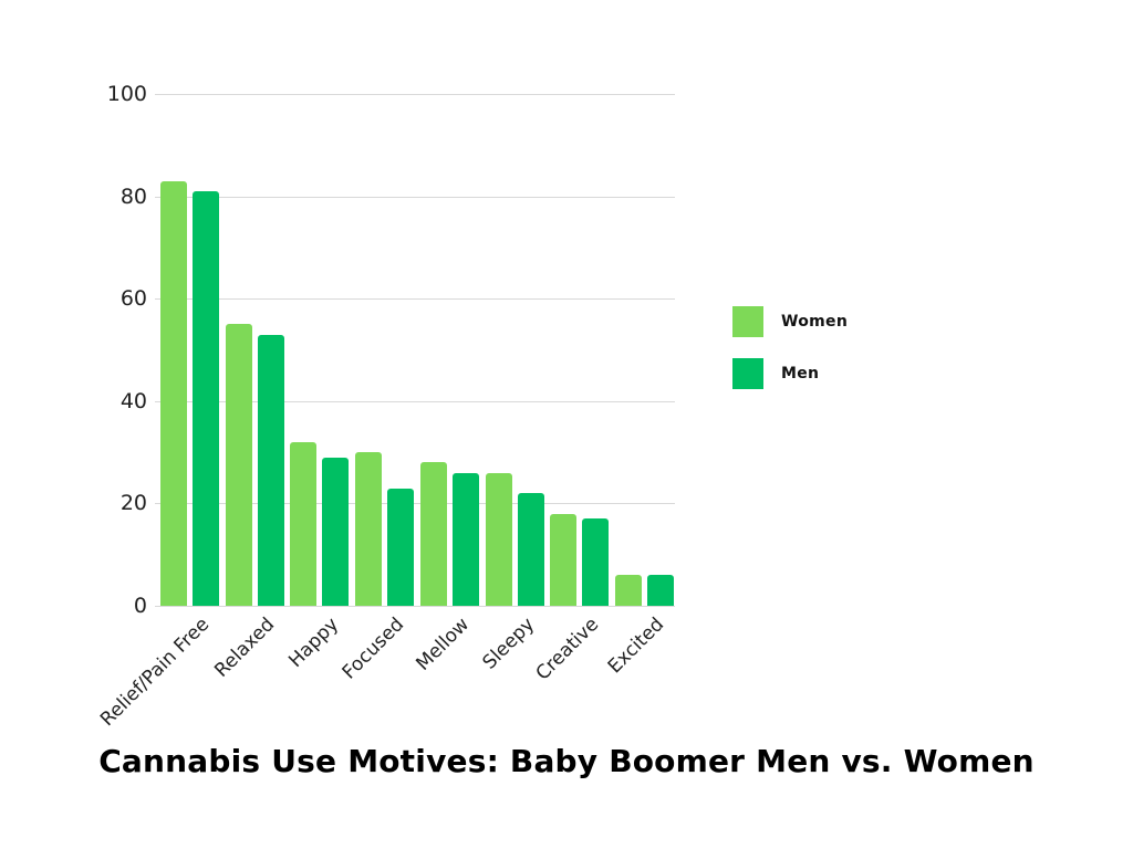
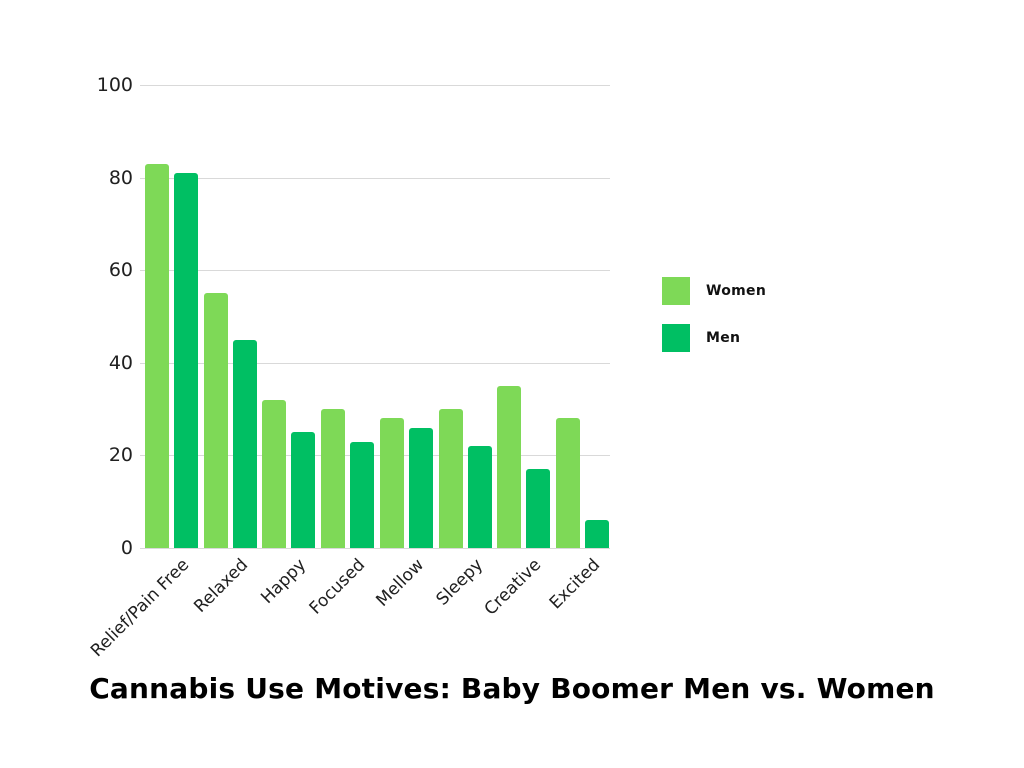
Men/Relaxed: 53 -> 45
Men/Happy: 29 -> 25
Women/Sleepy: 26 -> 30
Women/Creative: 18 -> 35
Women/Excited: 6 -> 28
